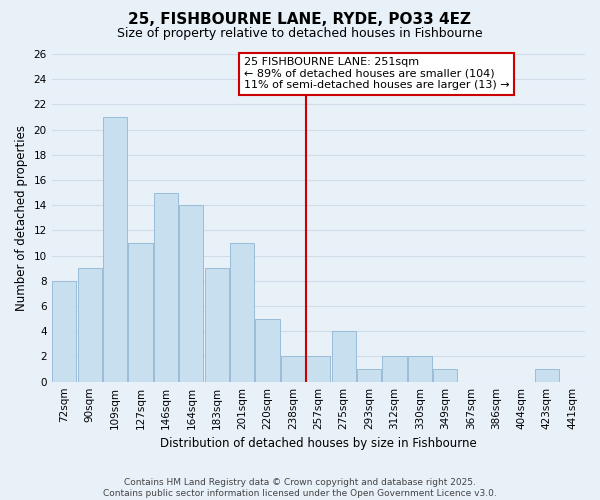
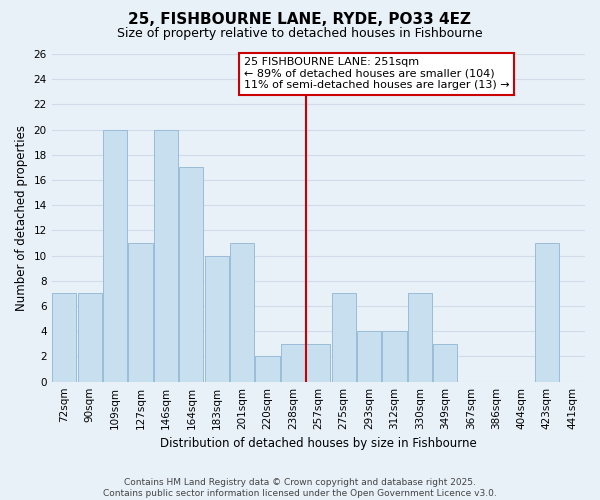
72sqm: 8 -> 7
90sqm: 9 -> 7
109sqm: 21 -> 20
146sqm: 15 -> 20
164sqm: 14 -> 17
183sqm: 9 -> 10
220sqm: 5 -> 2
238sqm: 2 -> 3
257sqm: 2 -> 3
275sqm: 4 -> 7
293sqm: 1 -> 4
312sqm: 2 -> 4
330sqm: 2 -> 7
349sqm: 1 -> 3
423sqm: 1 -> 11
